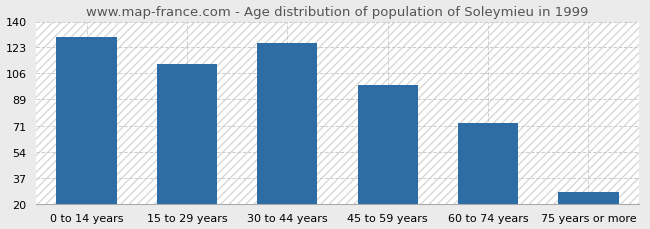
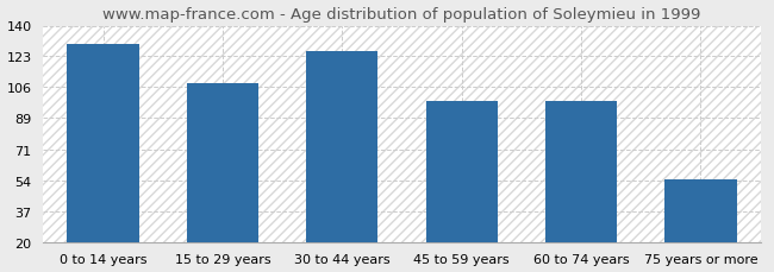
15 to 29 years: 112 -> 108
60 to 74 years: 73 -> 98
75 years or more: 28 -> 55
